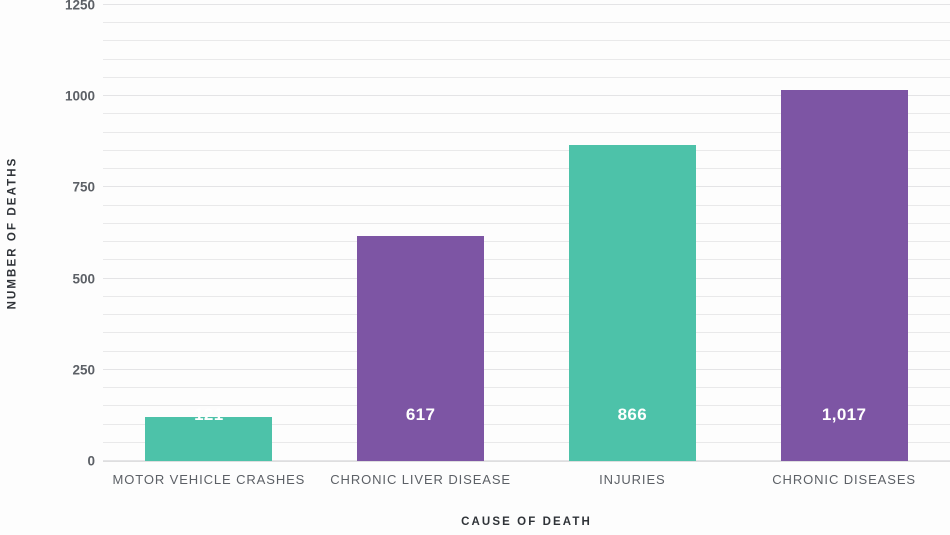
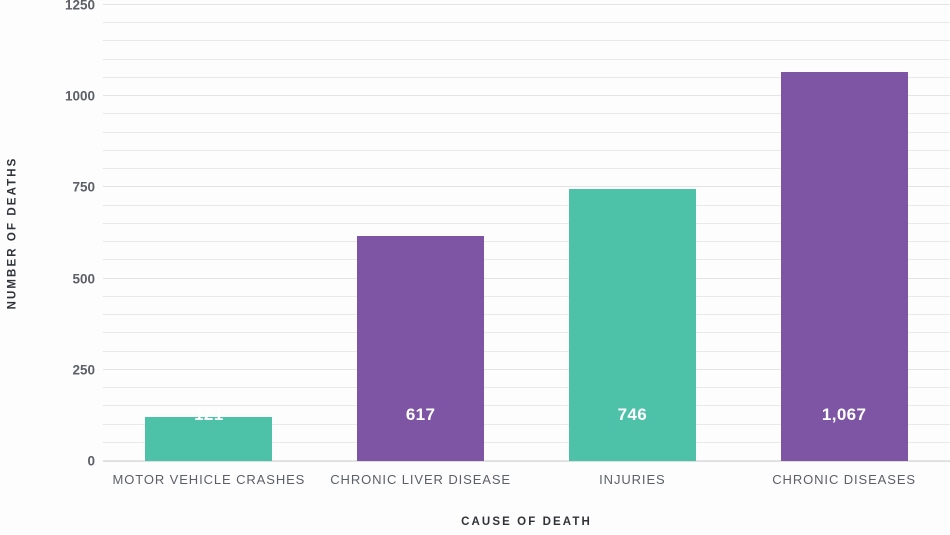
INJURIES: 866 -> 746
CHRONIC DISEASES: 1,017 -> 1,067
